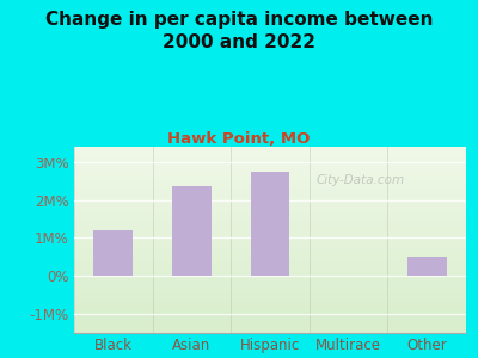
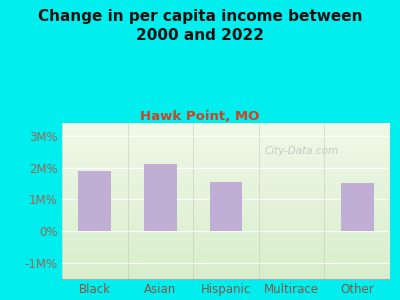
Black: 1.20M% -> 1.90M%
Asian: 2.35M% -> 2.10M%
Hispanic: 2.75M% -> 1.55M%
Other: 0.50M% -> 1.50M%
